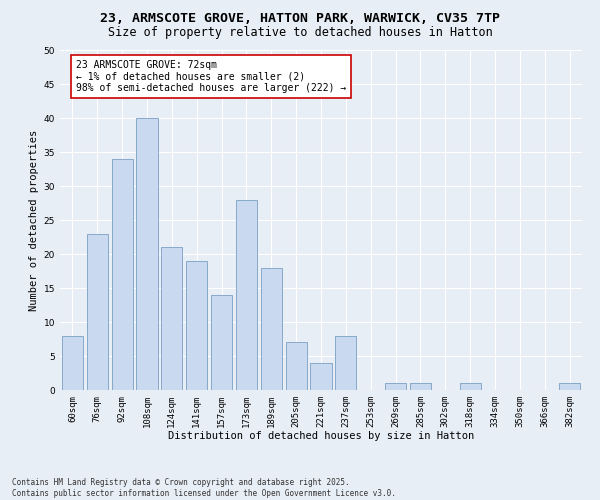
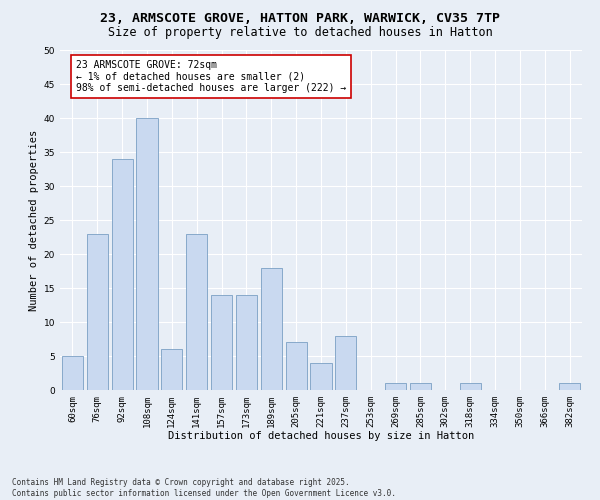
60sqm: 8 -> 5
124sqm: 21 -> 6
141sqm: 19 -> 23
173sqm: 28 -> 14
